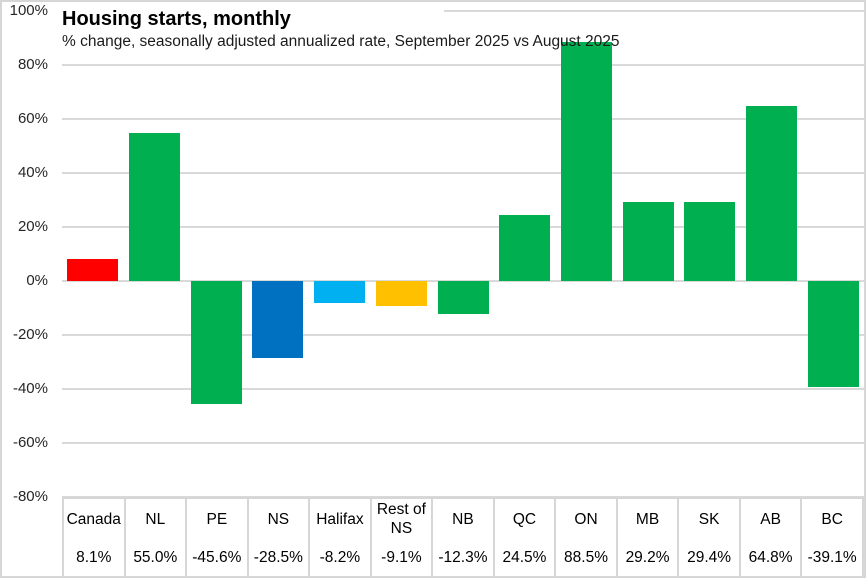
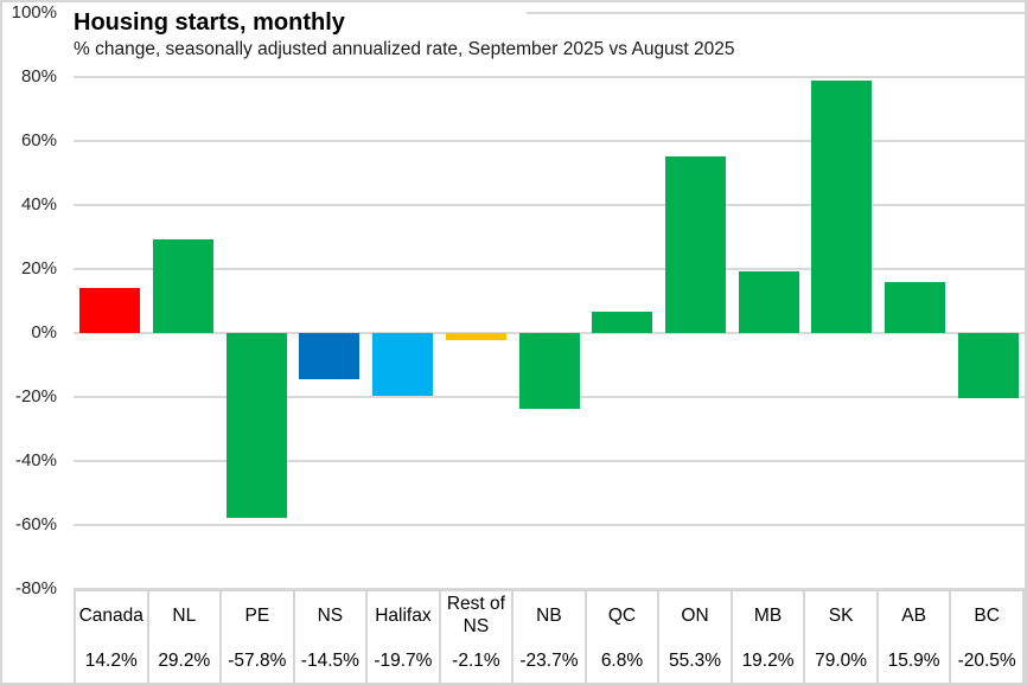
Canada: 8.1% -> 14.2%
NL: 55.0% -> 29.2%
PE: -45.6% -> -57.8%
NS: -28.5% -> -14.5%
Halifax: -8.2% -> -19.7%
Rest of NS: -9.1% -> -2.1%
NB: -12.3% -> -23.7%
QC: 24.5% -> 6.8%
ON: 88.5% -> 55.3%
MB: 29.2% -> 19.2%
SK: 29.4% -> 79.0%
AB: 64.8% -> 15.9%
BC: -39.1% -> -20.5%
